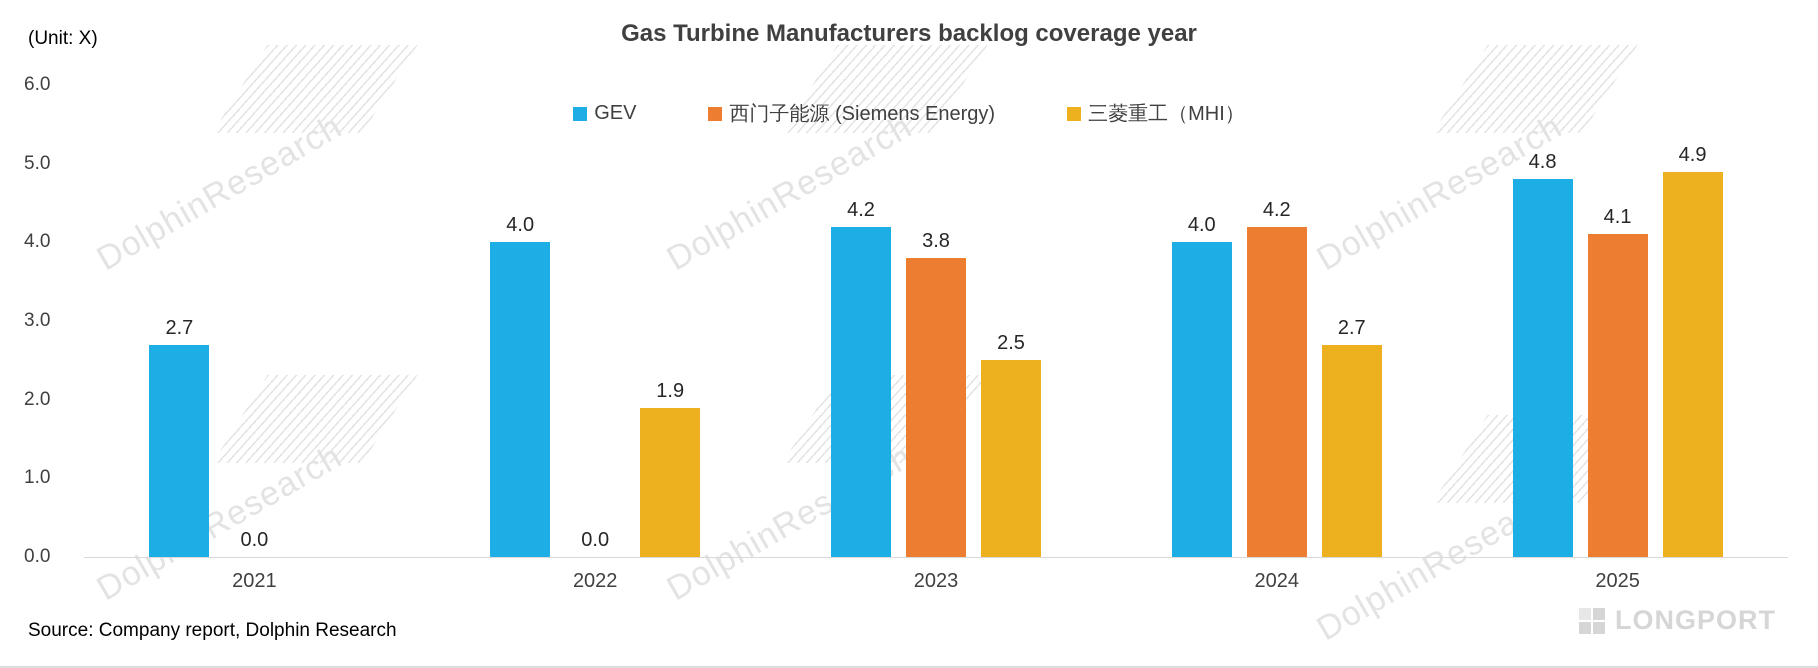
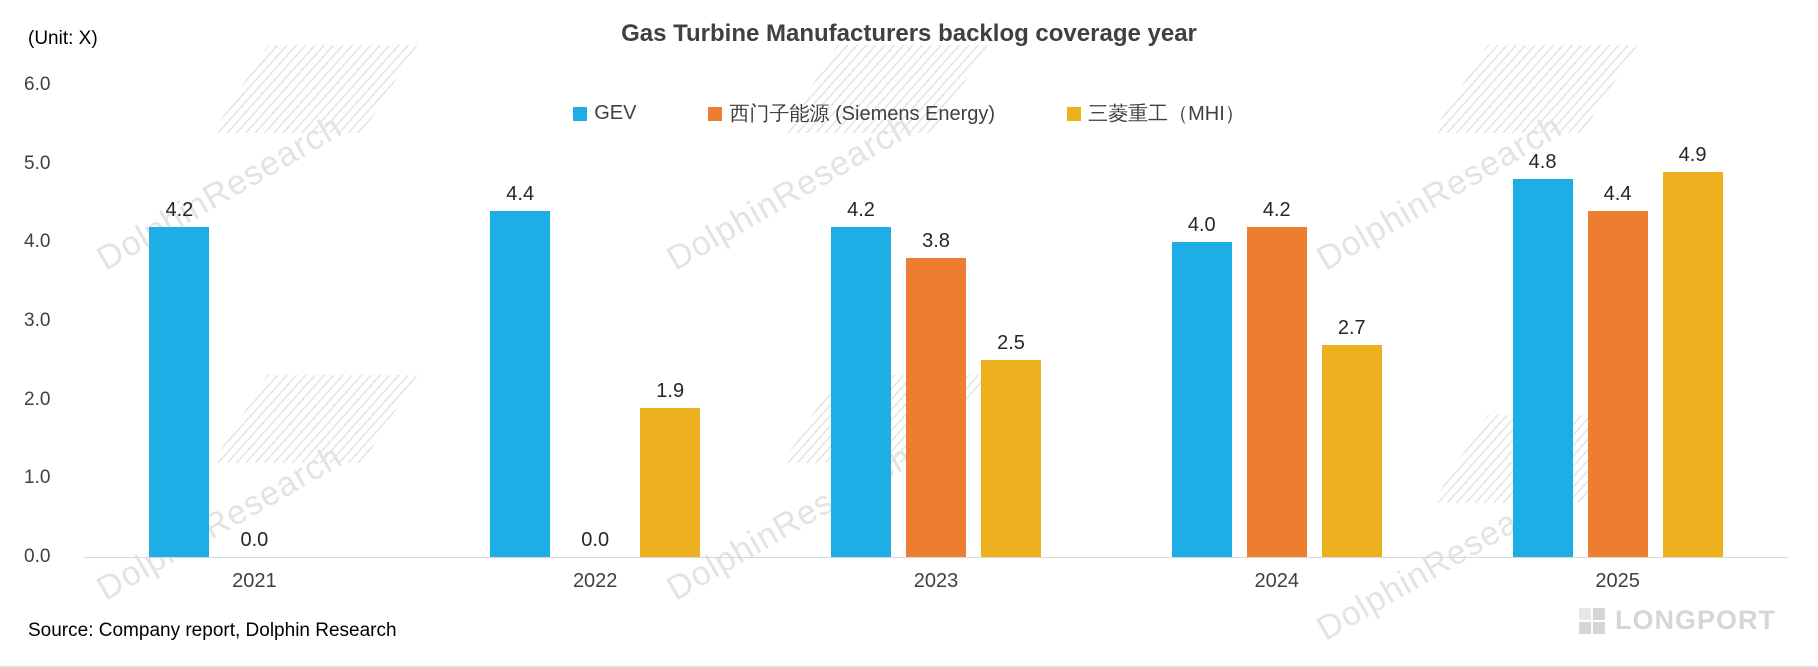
GEV/2021: 2.7 -> 4.2
GEV/2022: 4.0 -> 4.4
西门子能源 (Siemens Energy)/2025: 4.1 -> 4.4
